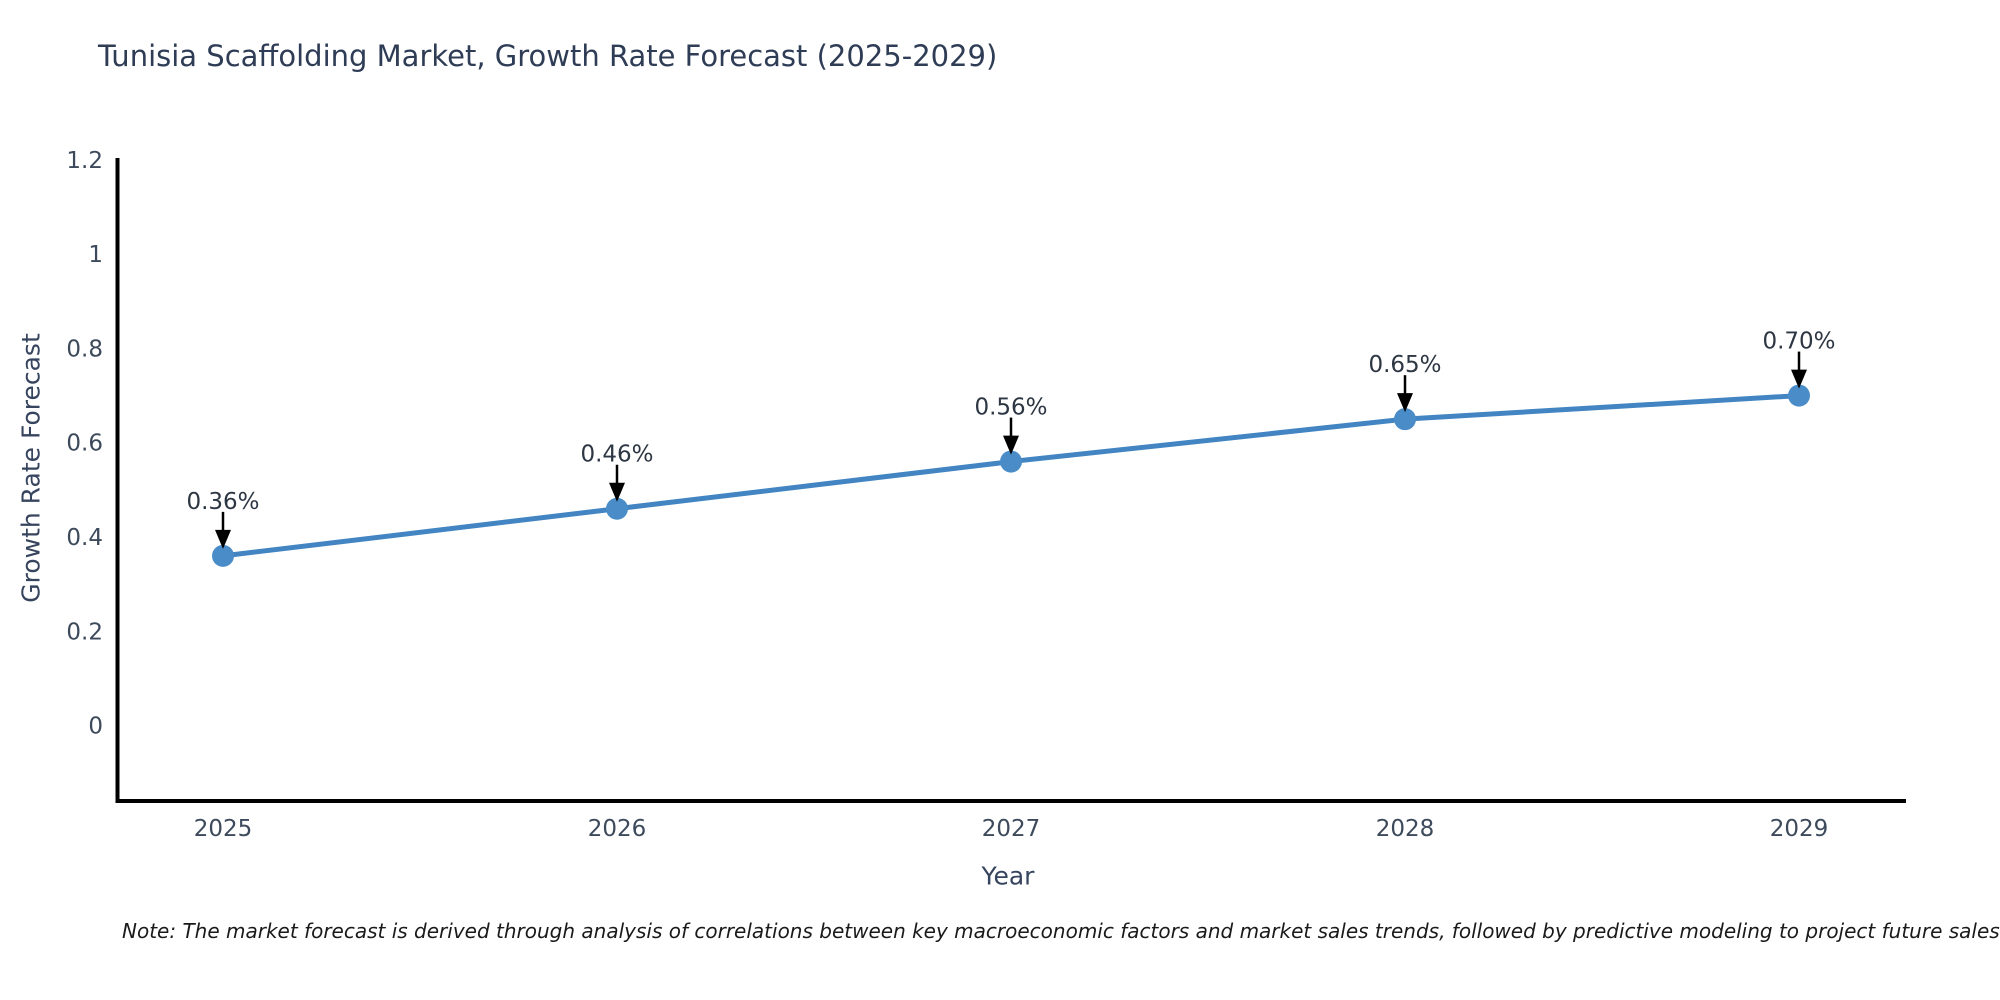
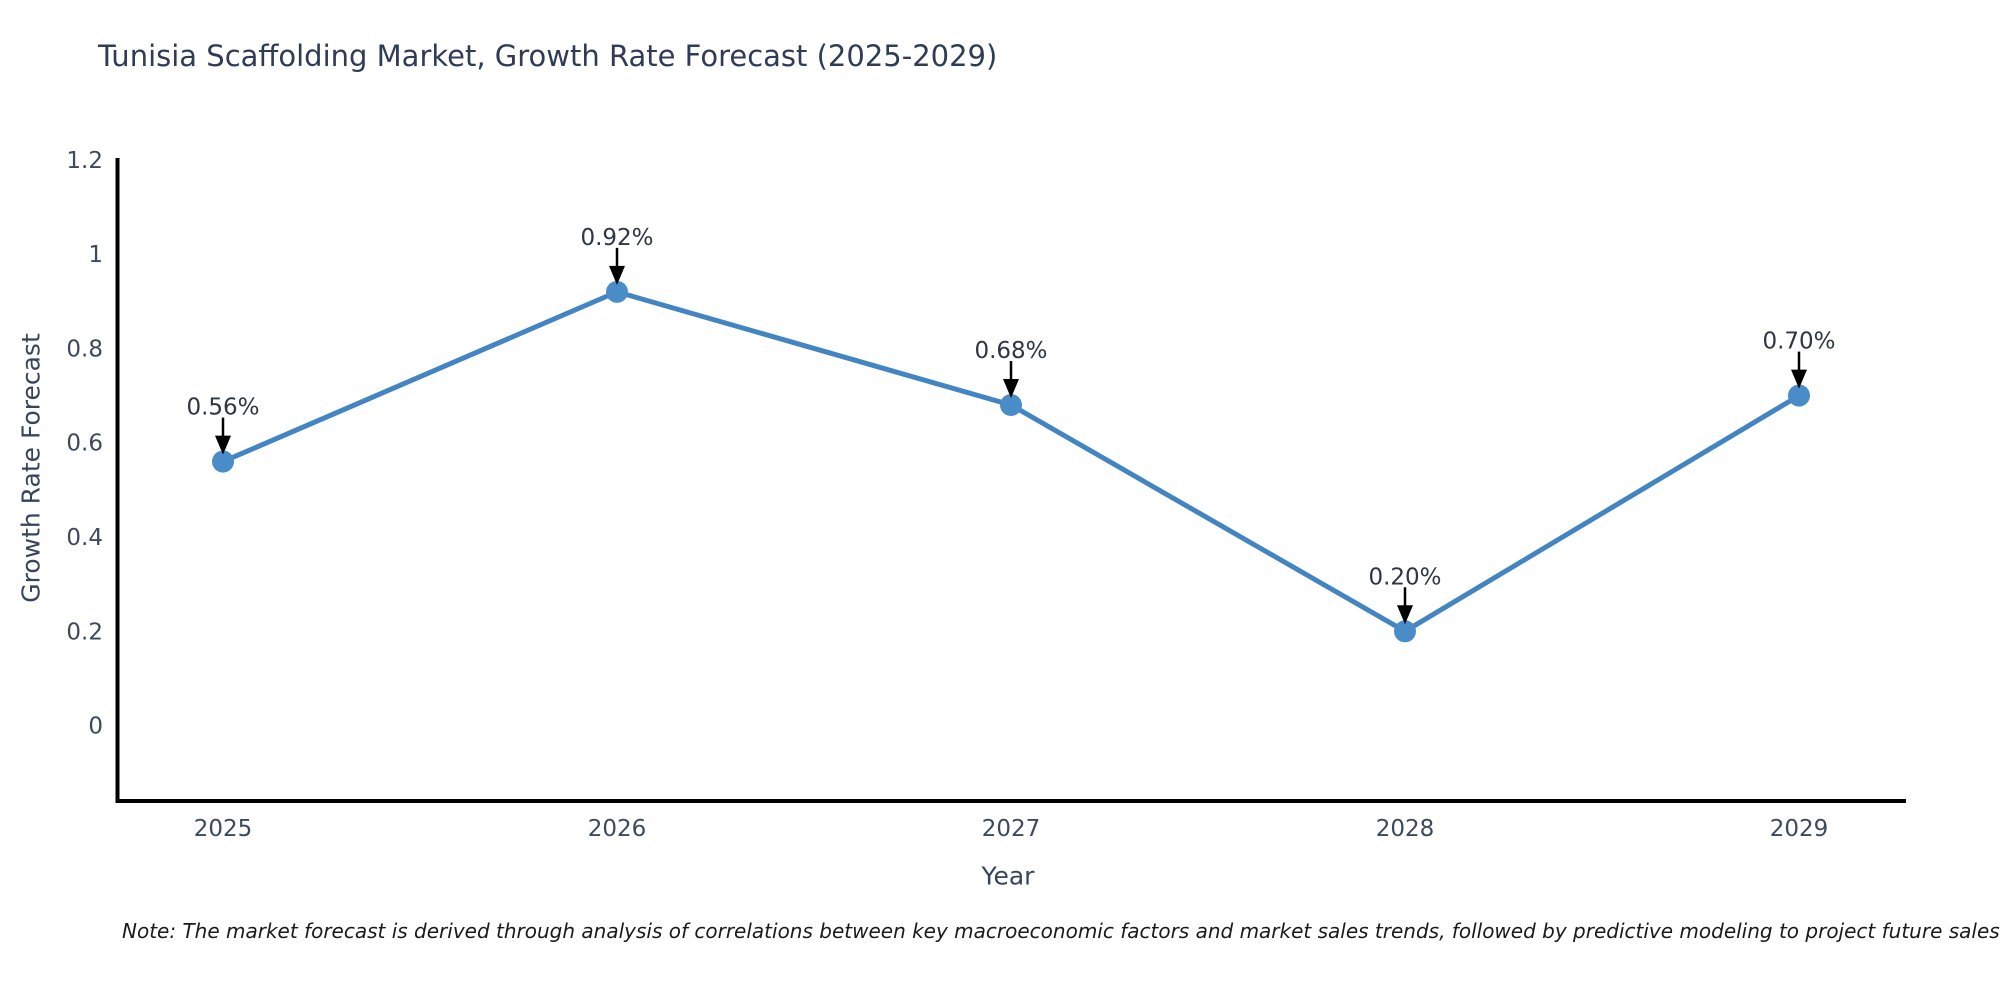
2025: 0.36% -> 0.56%
2026: 0.46% -> 0.92%
2027: 0.56% -> 0.68%
2028: 0.65% -> 0.20%
